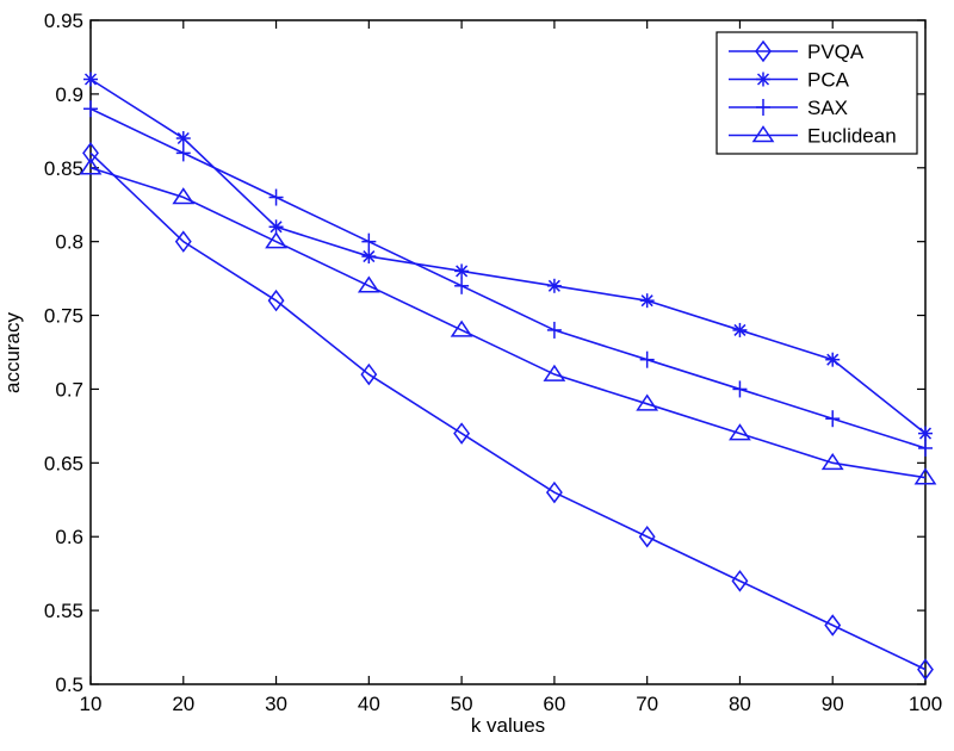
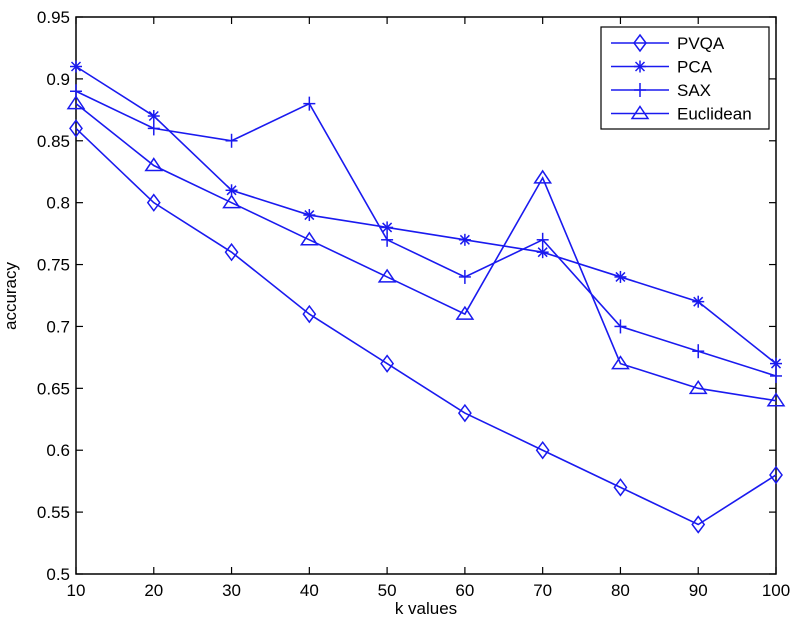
Euclidean/10: 0.85 -> 0.88
SAX/30: 0.83 -> 0.85
SAX/40: 0.80 -> 0.88
SAX/70: 0.72 -> 0.77
Euclidean/70: 0.69 -> 0.82
PVQA/100: 0.51 -> 0.58
